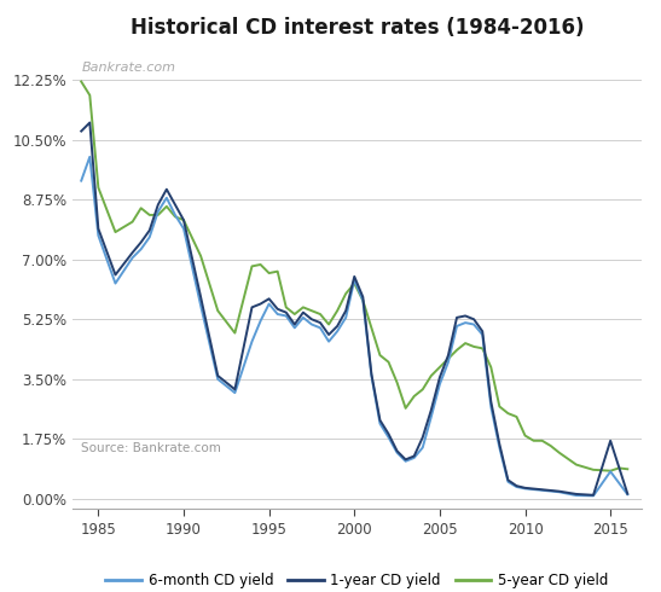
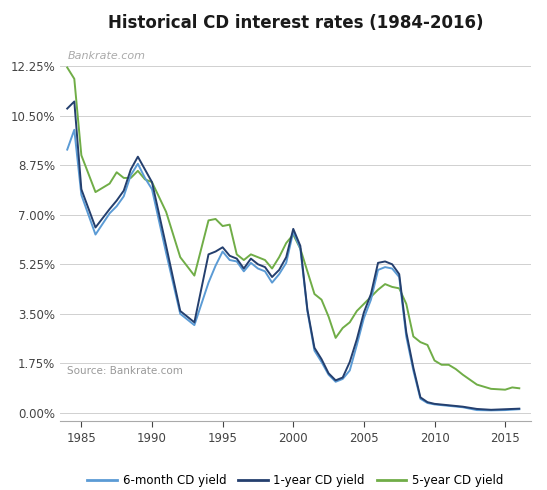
6-month CD yield/2015: 0.80% -> 0.10%
1-year CD yield/2015: 1.70% -> 0.13%
